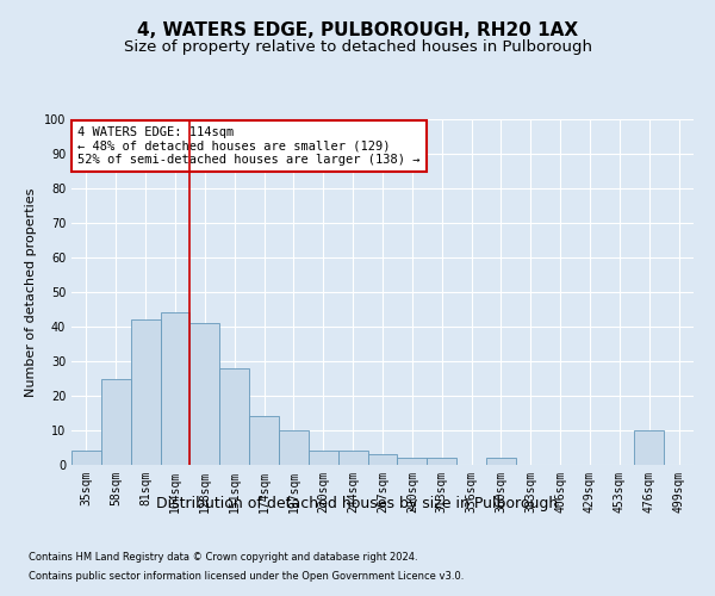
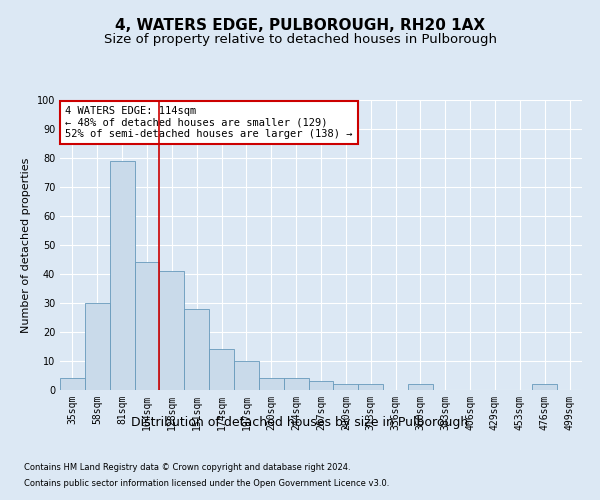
58sqm: 25 -> 30
81sqm: 42 -> 79
476sqm: 10 -> 2
